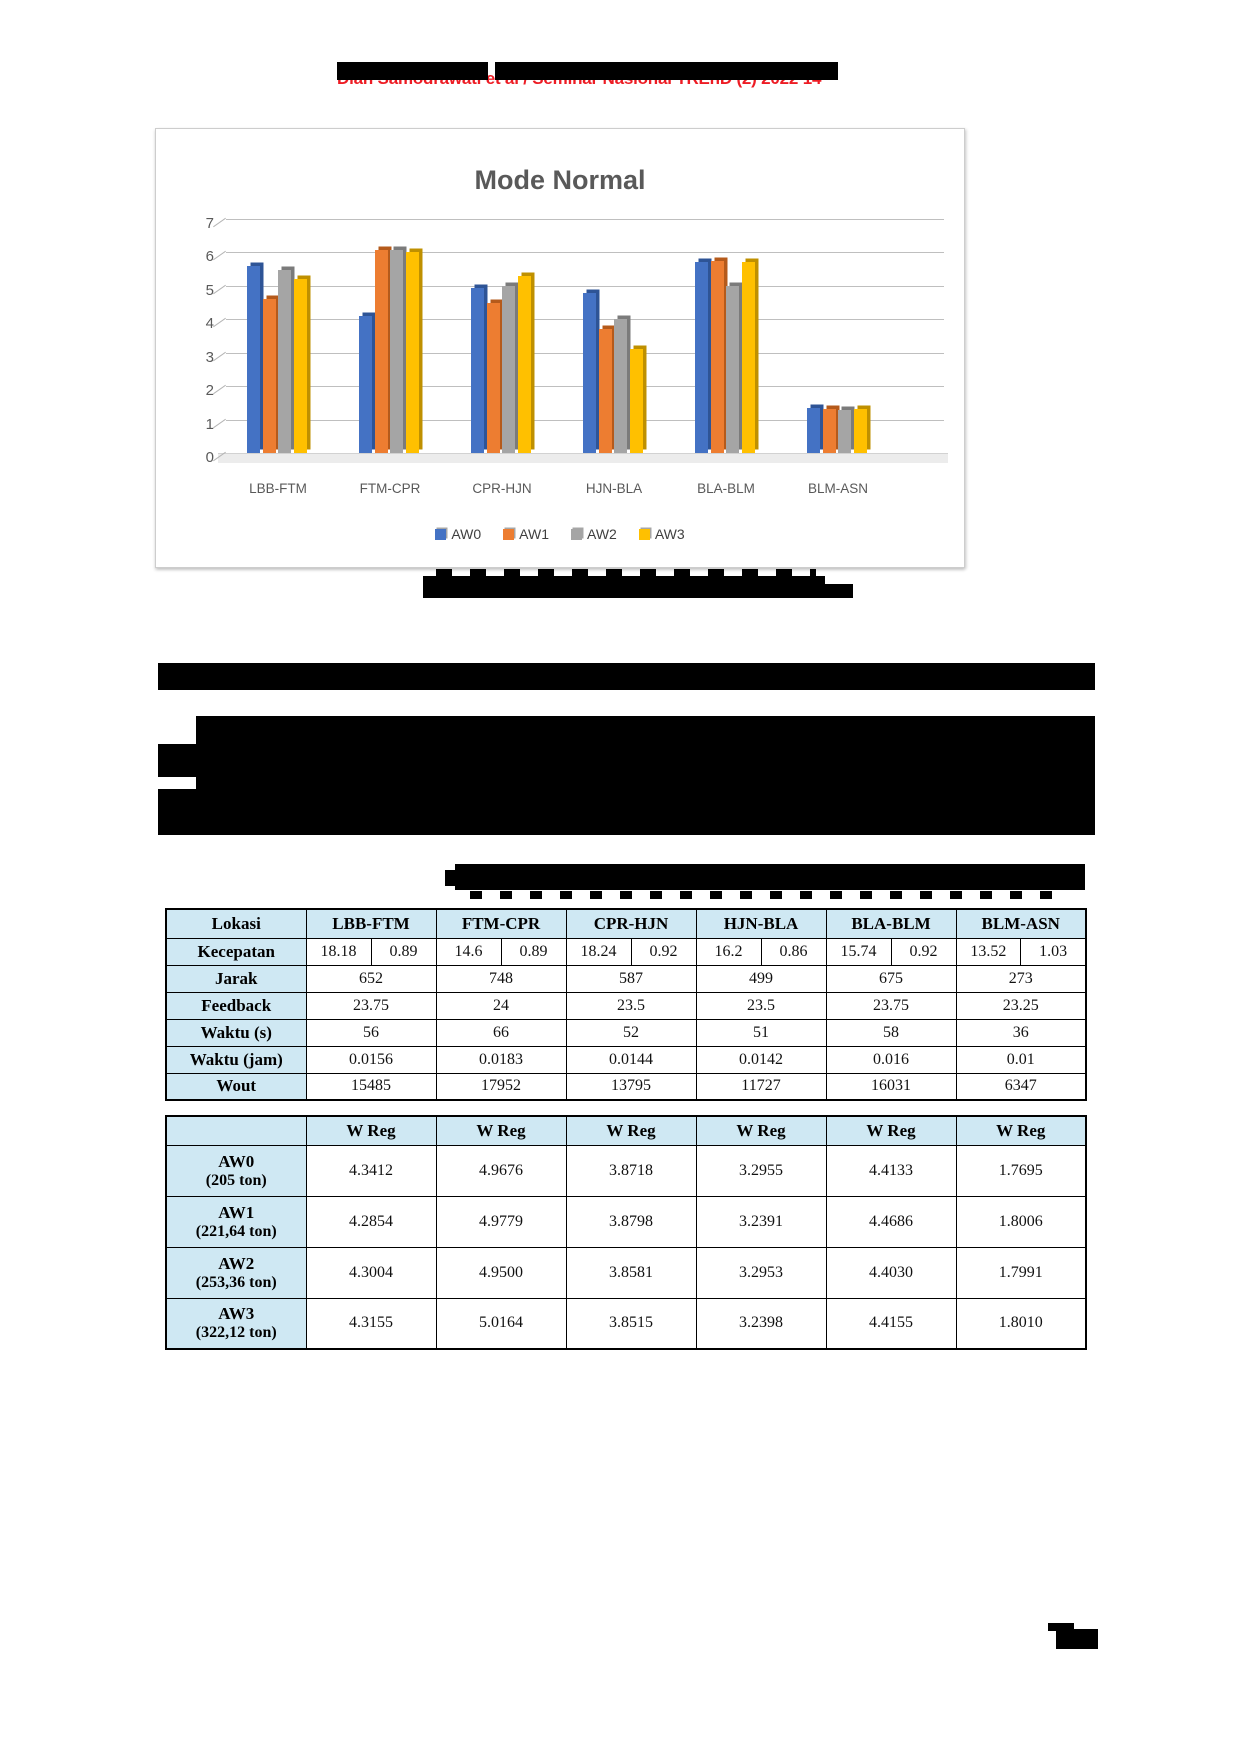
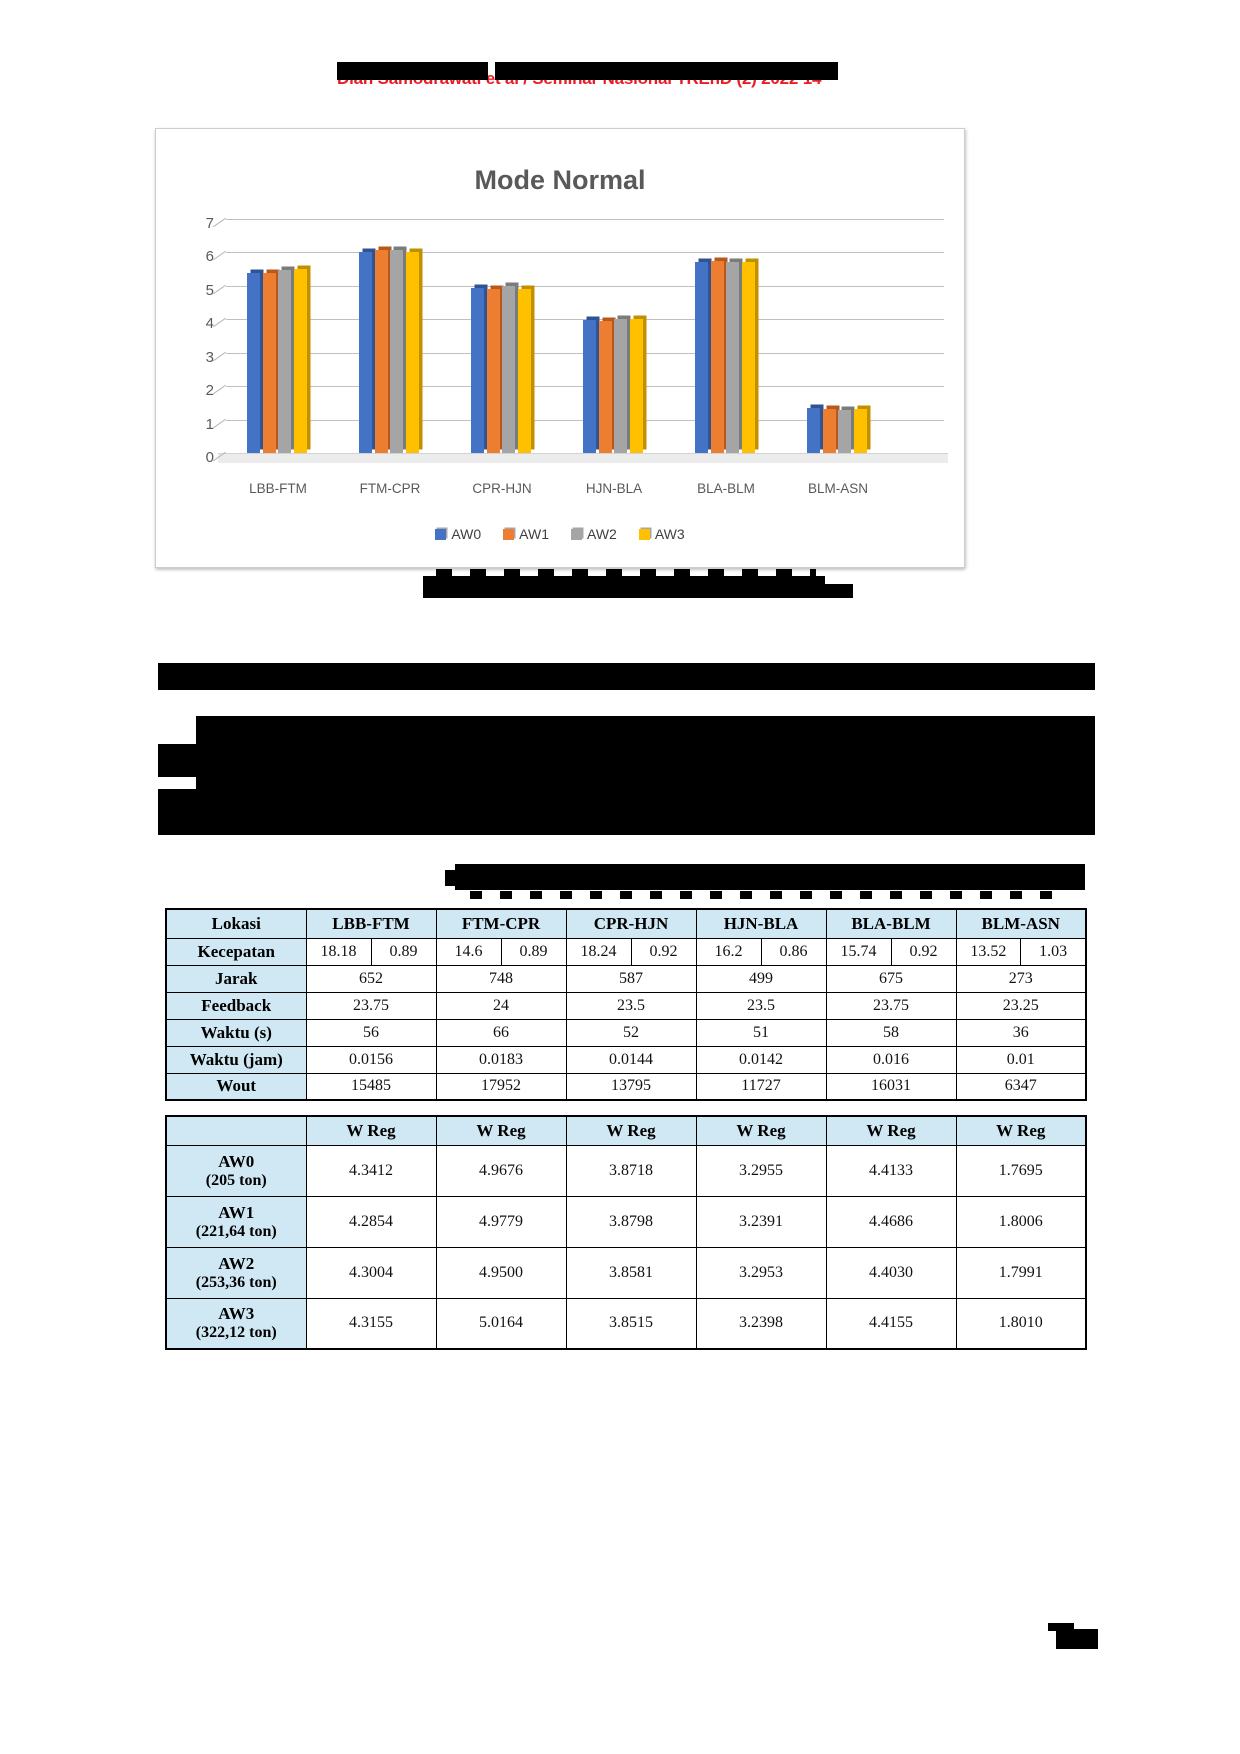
AW0/LBB-FTM: 5.6 -> 5.4
AW1/LBB-FTM: 4.6 -> 5.4
AW3/LBB-FTM: 5.2 -> 5.5
AW0/FTM-CPR: 4.1 -> 6.0
AW1/CPR-HJN: 4.5 -> 4.9
AW3/CPR-HJN: 5.3 -> 4.9
AW0/HJN-BLA: 4.8 -> 4.0
AW1/HJN-BLA: 3.7 -> 4.0
AW3/HJN-BLA: 3.1 -> 4.0
AW2/BLA-BLM: 5.0 -> 5.7
